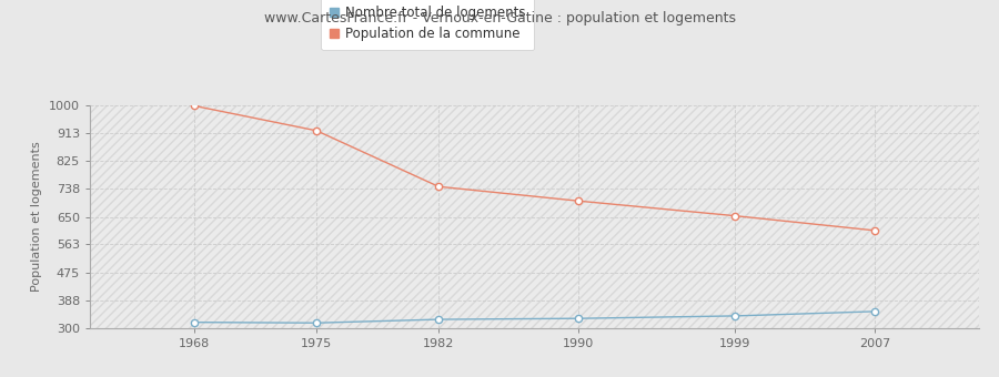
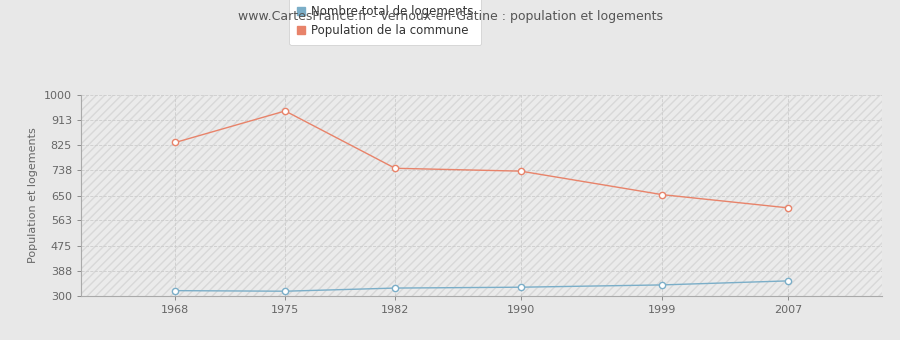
Population de la commune/1968: 999 -> 835
Population de la commune/1975: 921 -> 945
Population de la commune/1990: 700 -> 735
